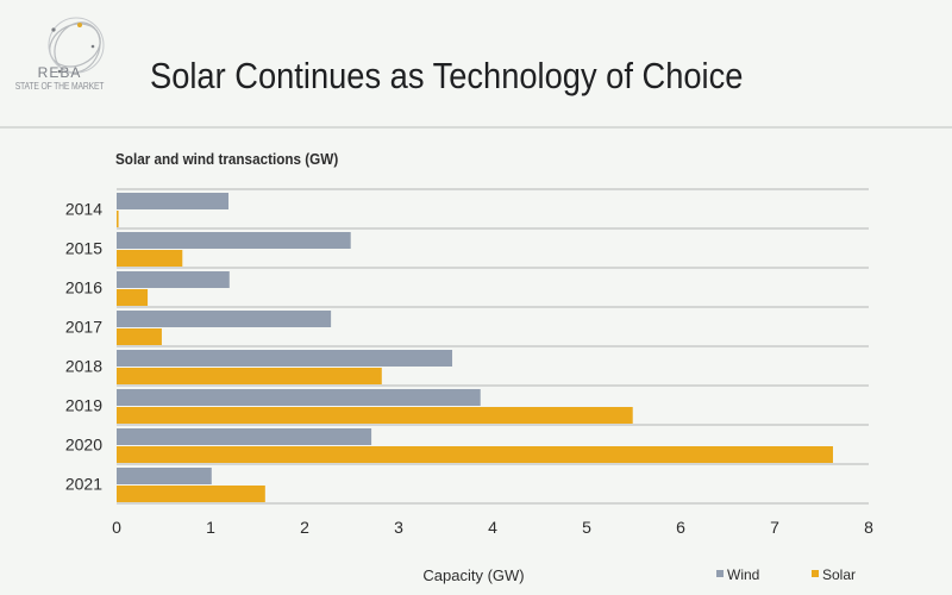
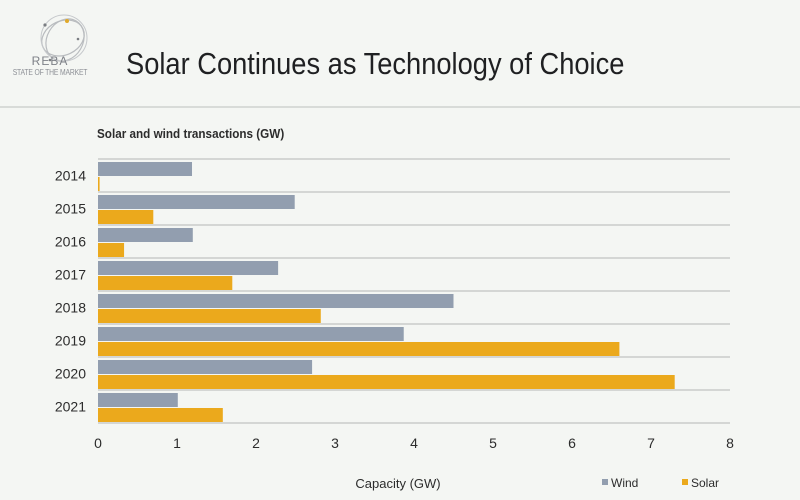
Solar/2017: 0.5 -> 1.7
Wind/2018: 3.6 -> 4.5
Solar/2019: 5.5 -> 6.6
Solar/2020: 7.6 -> 7.3
